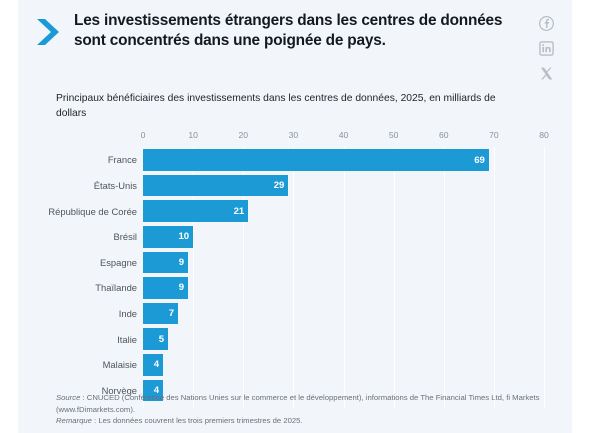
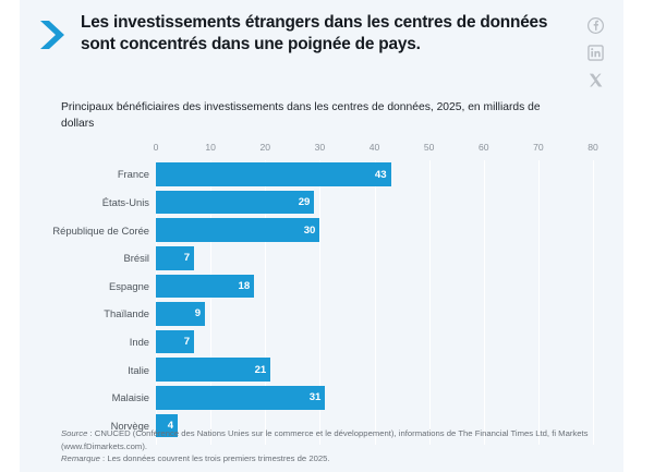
France: 69 -> 43
République de Corée: 21 -> 30
Brésil: 10 -> 7
Espagne: 9 -> 18
Italie: 5 -> 21
Malaisie: 4 -> 31
